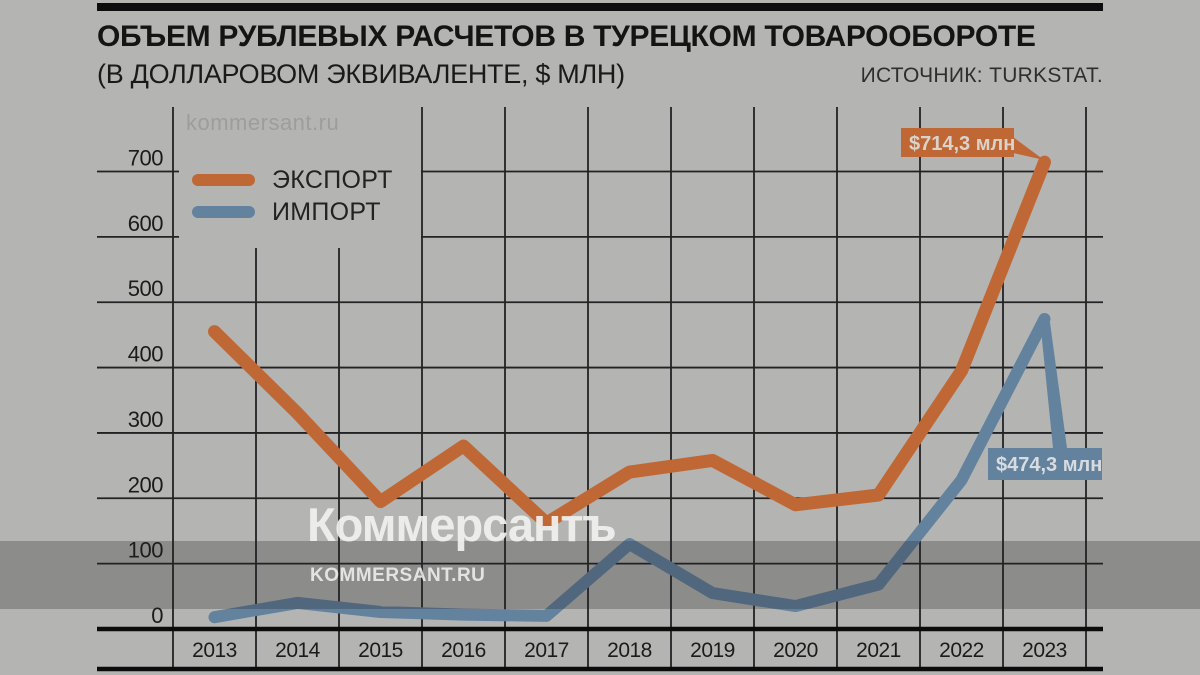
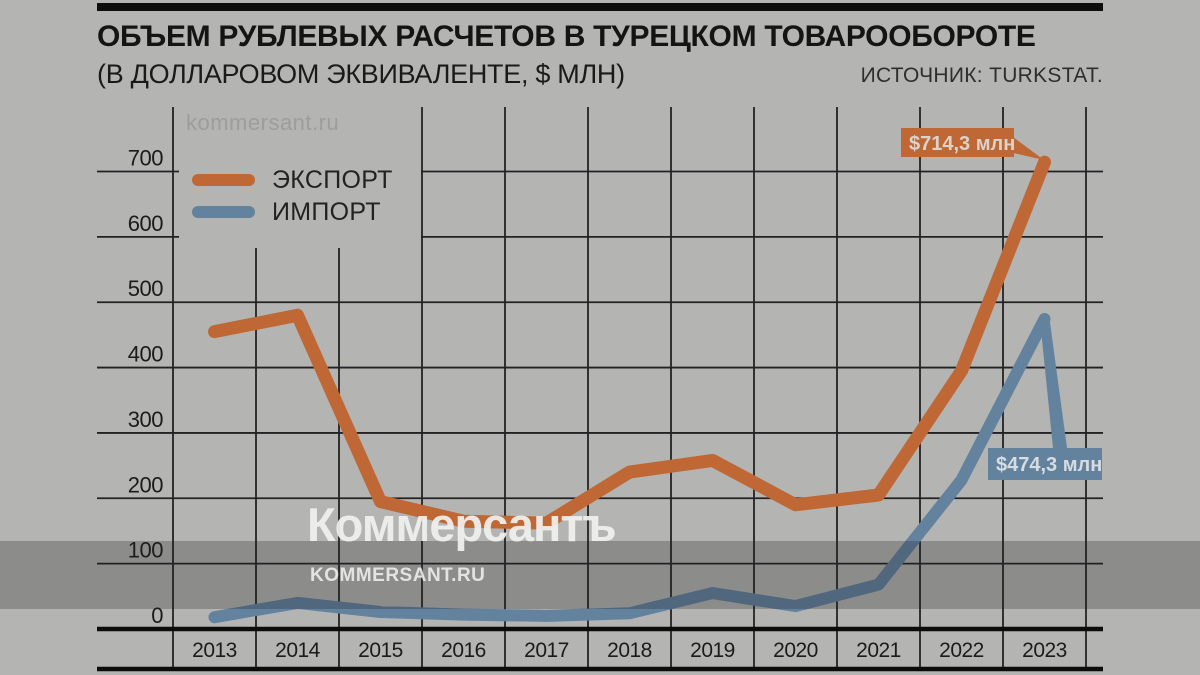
ЭКСПОРТ/2014: 330 -> 480
ЭКСПОРТ/2016: 280 -> 160
ИМПОРТ/2018: 130 -> 20
